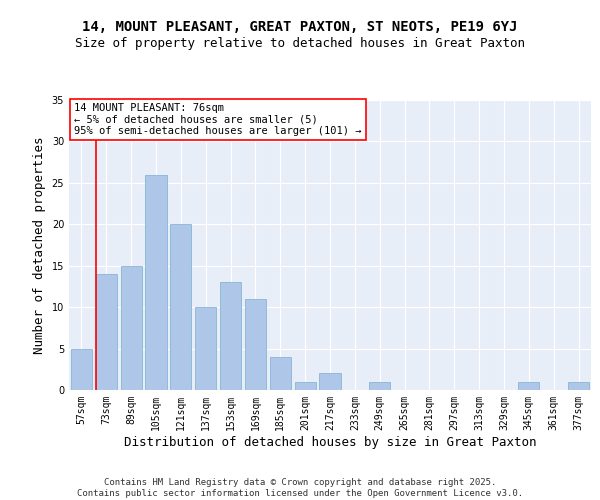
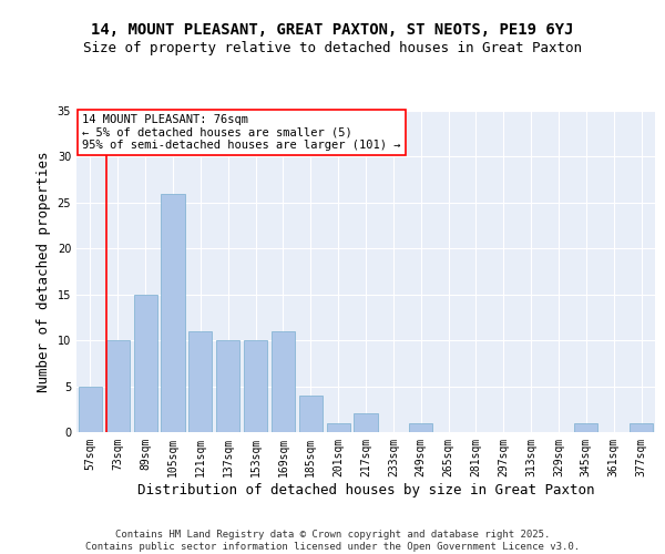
73sqm: 14 -> 10
121sqm: 20 -> 11
153sqm: 13 -> 10
